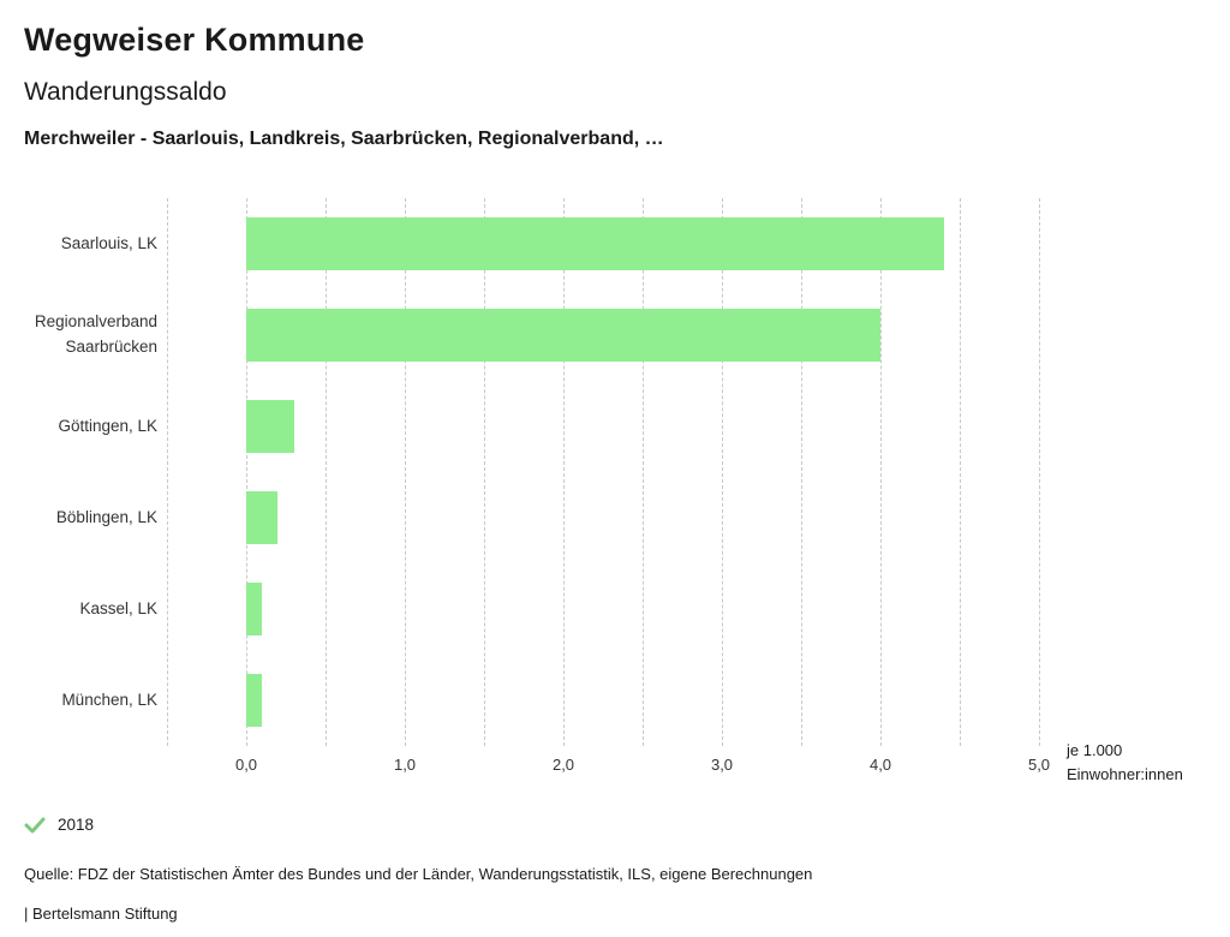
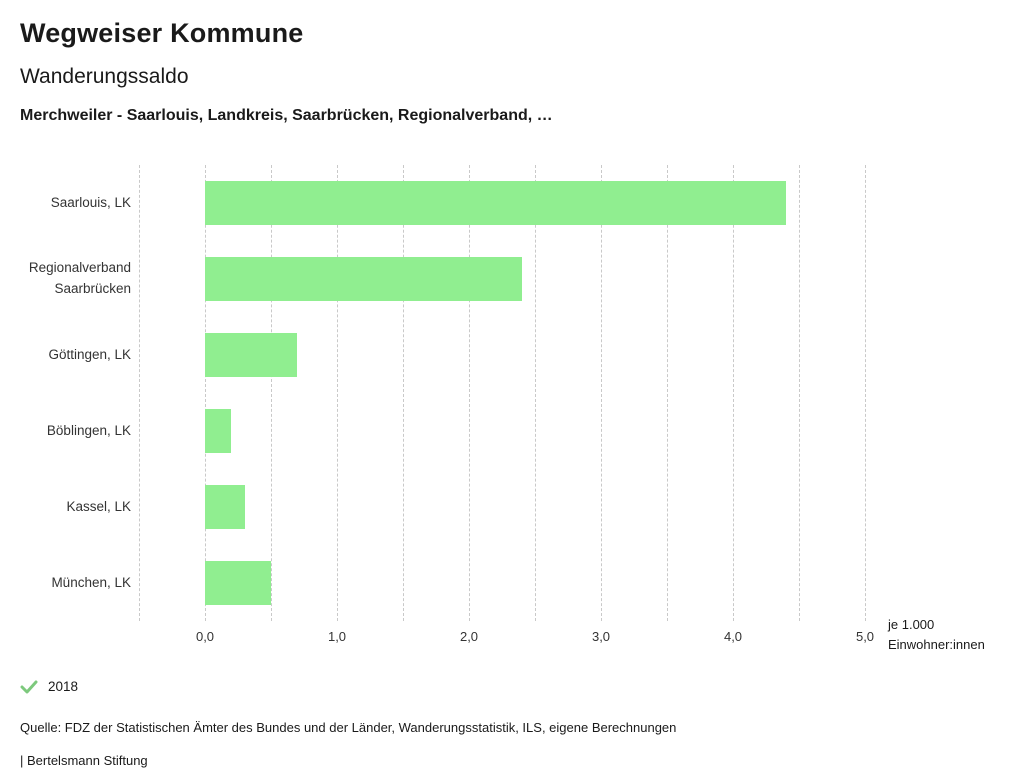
Regionalverband Saarbrücken: 4,0 -> 2,4
Göttingen, LK: 0,3 -> 0,7
Kassel, LK: 0,1 -> 0,3
München, LK: 0,1 -> 0,5
